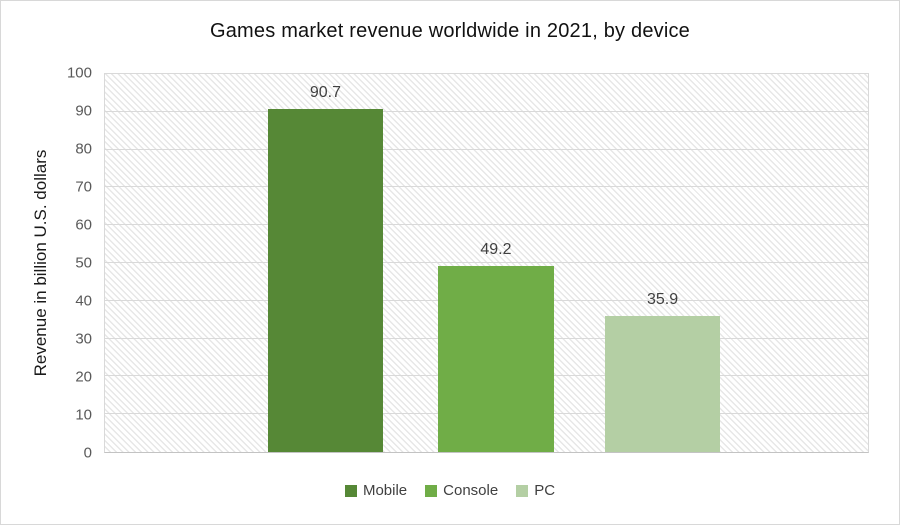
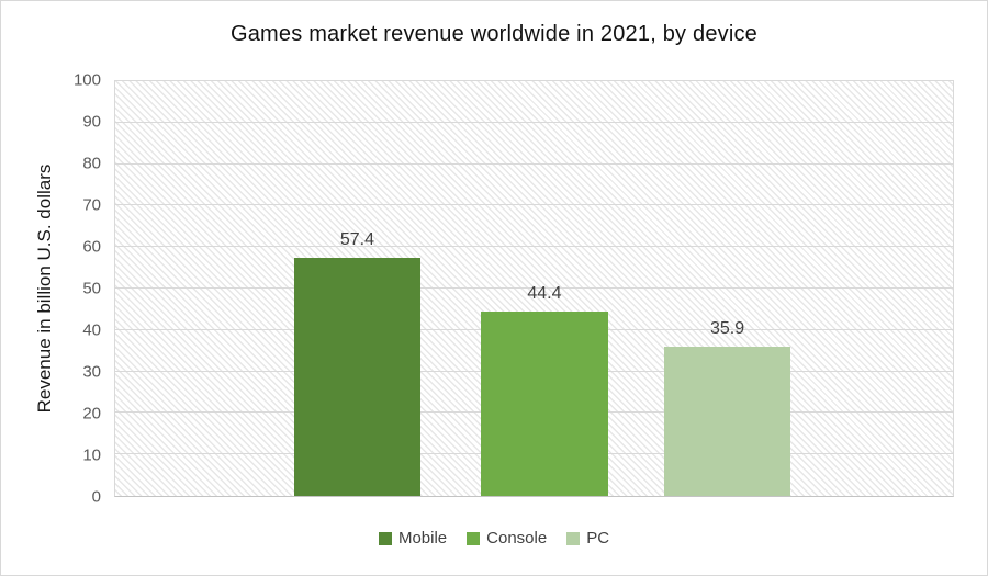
Mobile: 90.7 -> 57.4
Console: 49.2 -> 44.4
